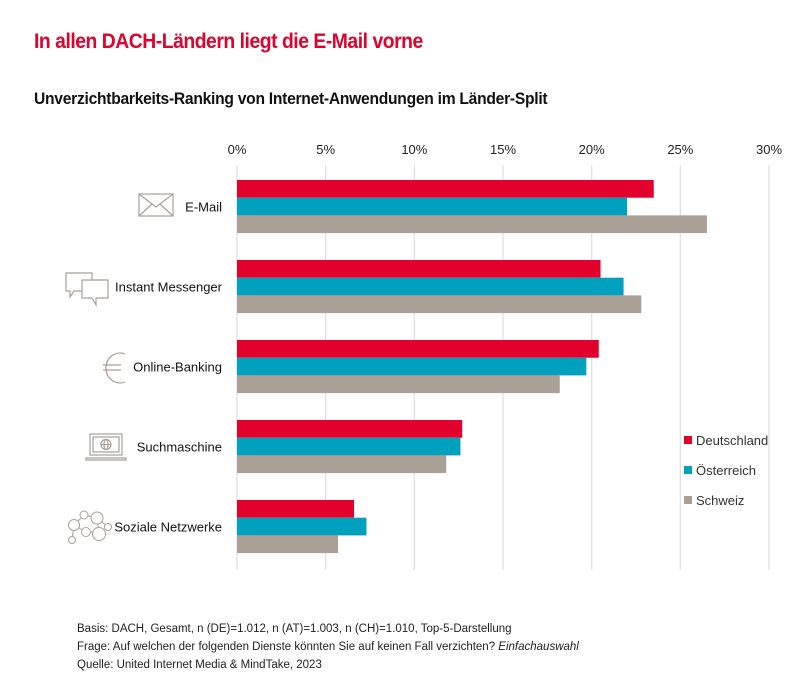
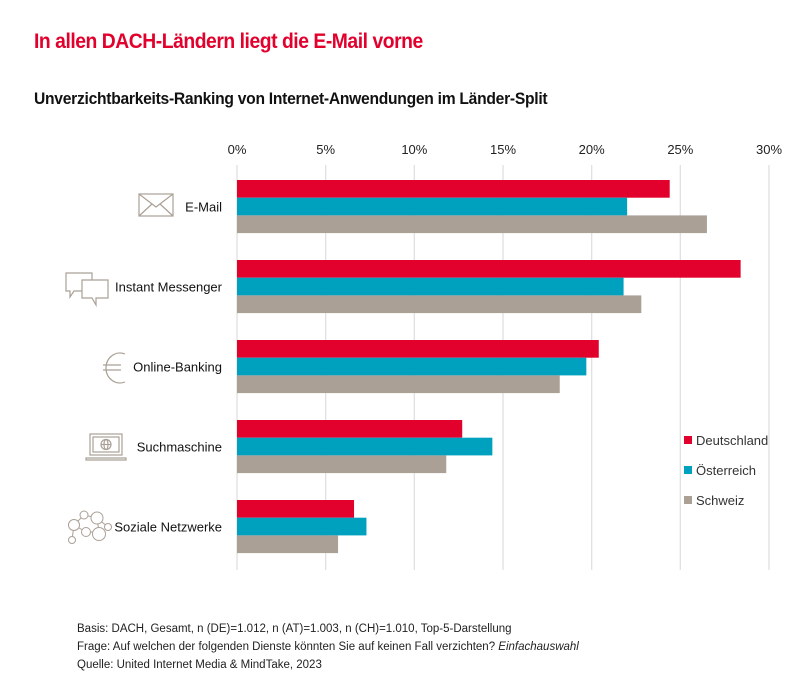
Deutschland/E-Mail: 23.5% -> 24.4%
Deutschland/Instant Messenger: 20.5% -> 28.4%
Österreich/Suchmaschine: 12.6% -> 14.4%
